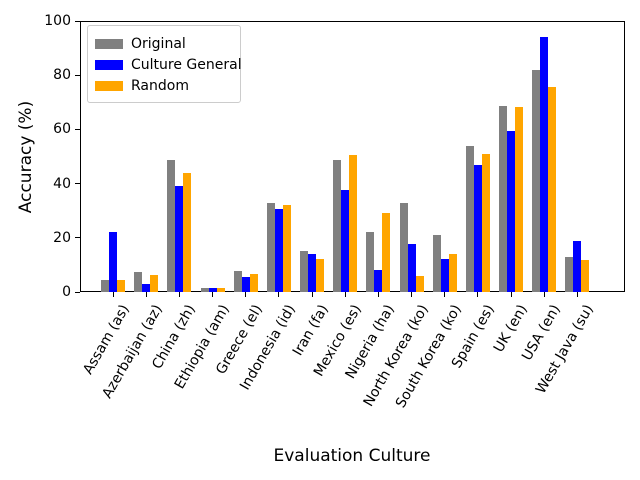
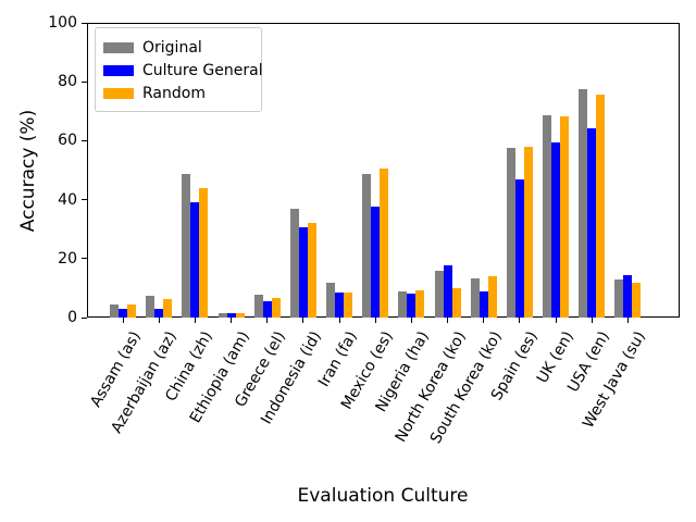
Culture General/Assam (as): 22 -> 3
Original/Indonesia (id): 33 -> 37
Original/Iran (fa): 15 -> 12
Culture General/Iran (fa): 14 -> 9
Random/Iran (fa): 12 -> 8
Original/Nigeria (ha): 22 -> 9
Random/Nigeria (ha): 29 -> 9
Original/North Korea (ko): 33 -> 16
Random/North Korea (ko): 6 -> 10
Original/South Korea (ko): 21 -> 13
Culture General/South Korea (ko): 12 -> 9
Original/Spain (es): 54 -> 57
Random/Spain (es): 51 -> 58
Original/USA (en): 82 -> 78
Culture General/USA (en): 94 -> 64
Culture General/West Java (su): 19 -> 14
